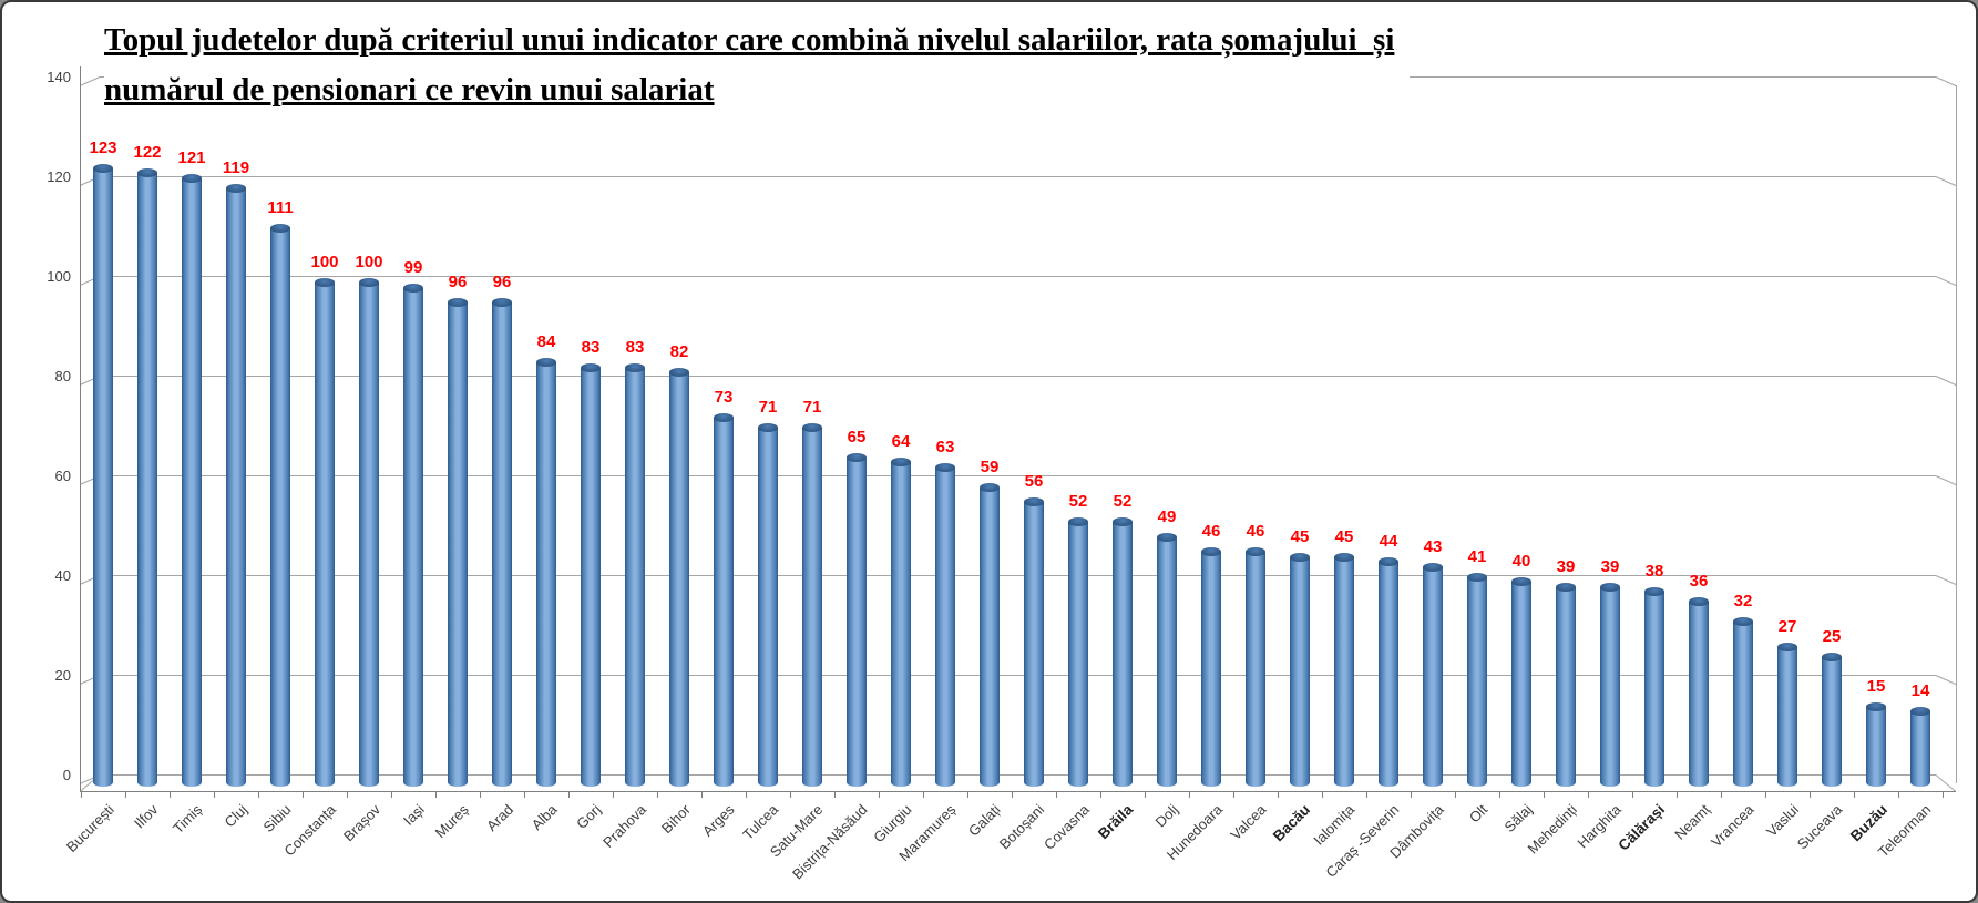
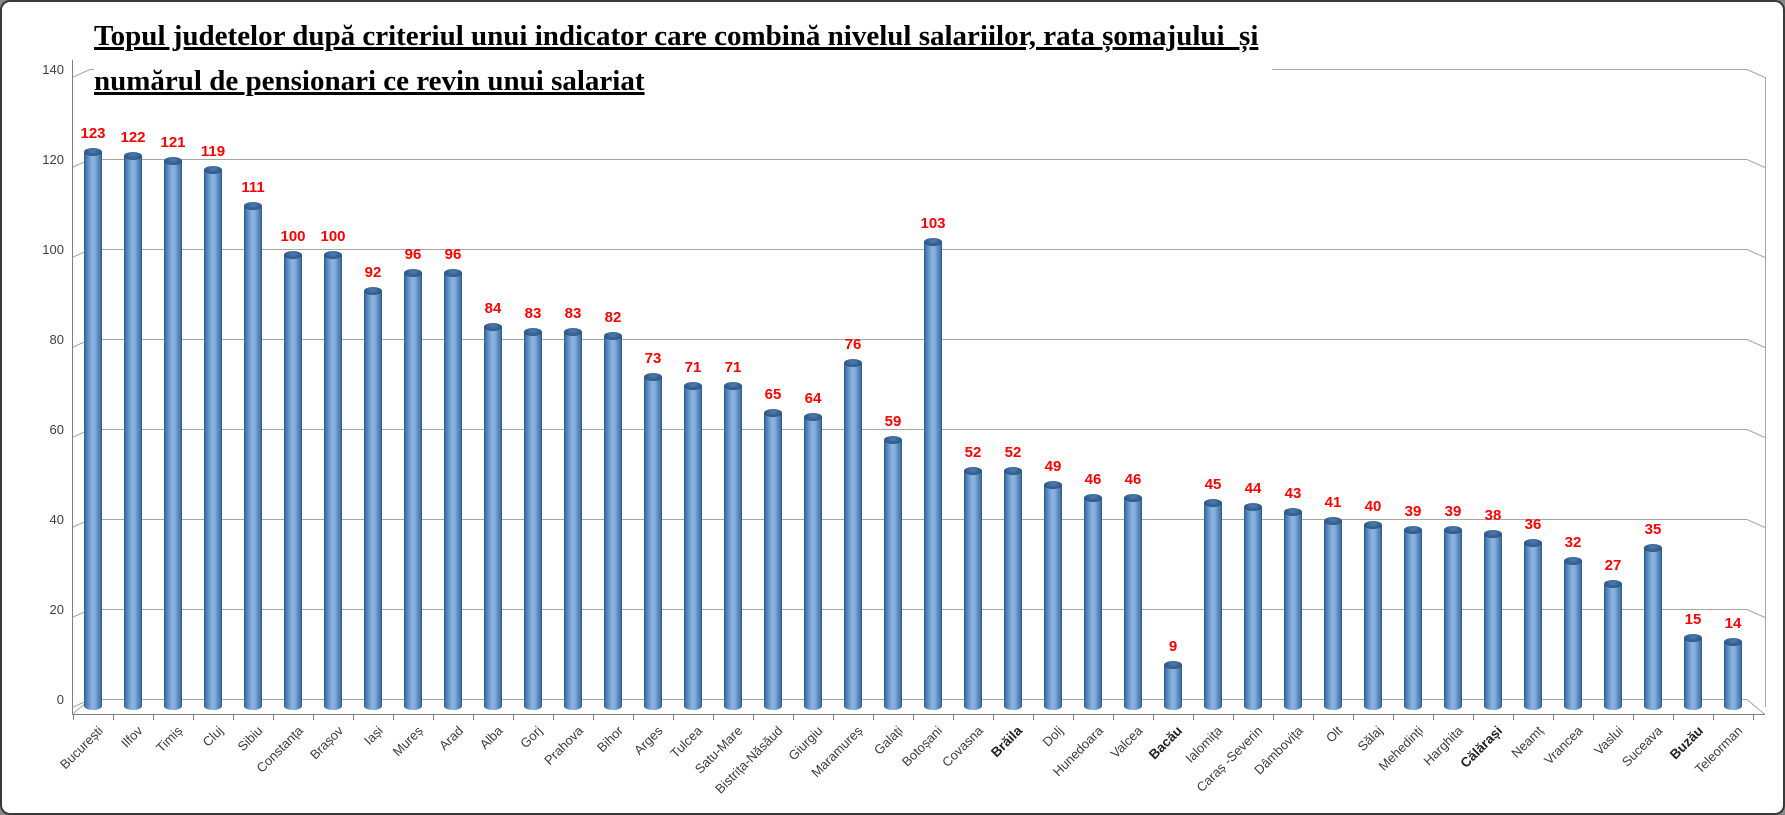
Iași: 99 -> 92
Maramureș: 63 -> 76
Botoșani: 56 -> 103
Bacău: 45 -> 9
Suceava: 25 -> 35
